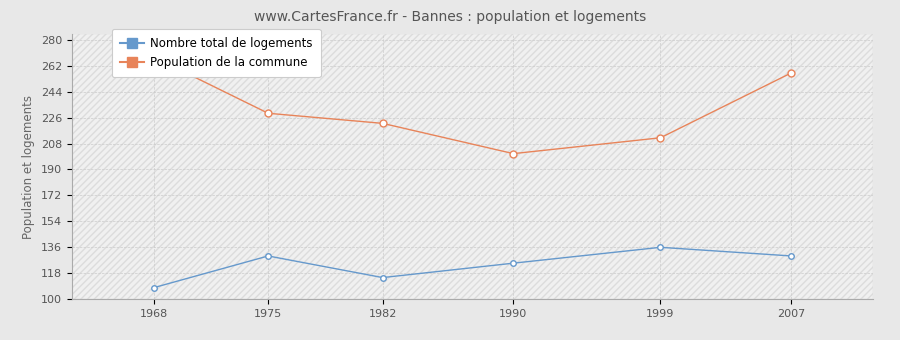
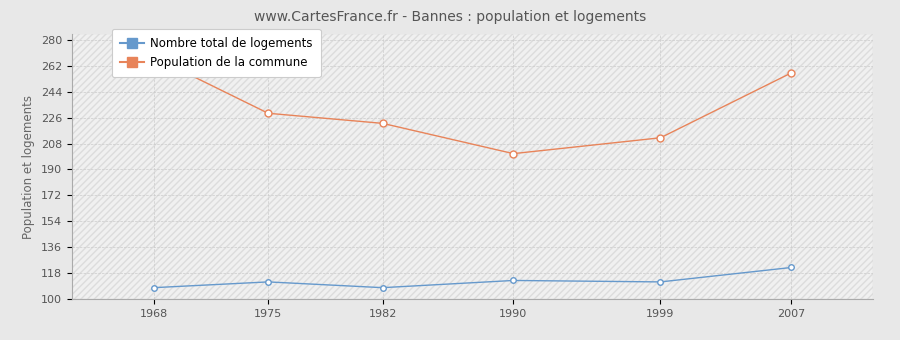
Nombre total de logements/1975: 130 -> 112
Nombre total de logements/1982: 115 -> 108
Nombre total de logements/1990: 125 -> 113
Nombre total de logements/1999: 136 -> 112
Nombre total de logements/2007: 130 -> 122
